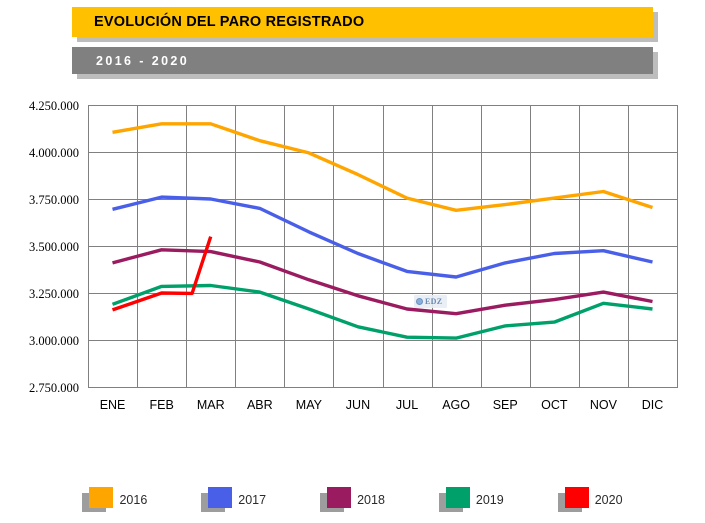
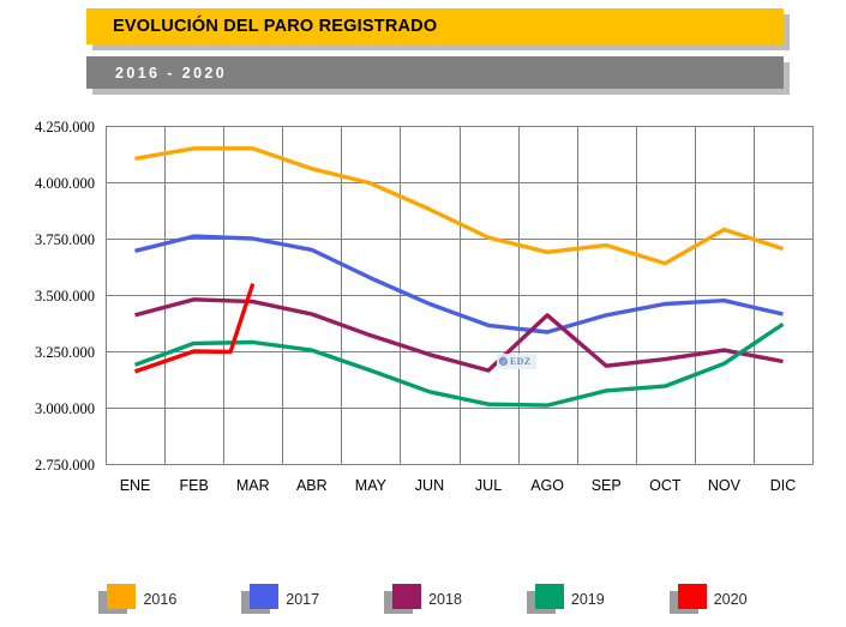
2018/AGO: 3140000 -> 3410000
2016/OCT: 3760000 -> 3640000
2019/DIC: 3160000 -> 3370000
